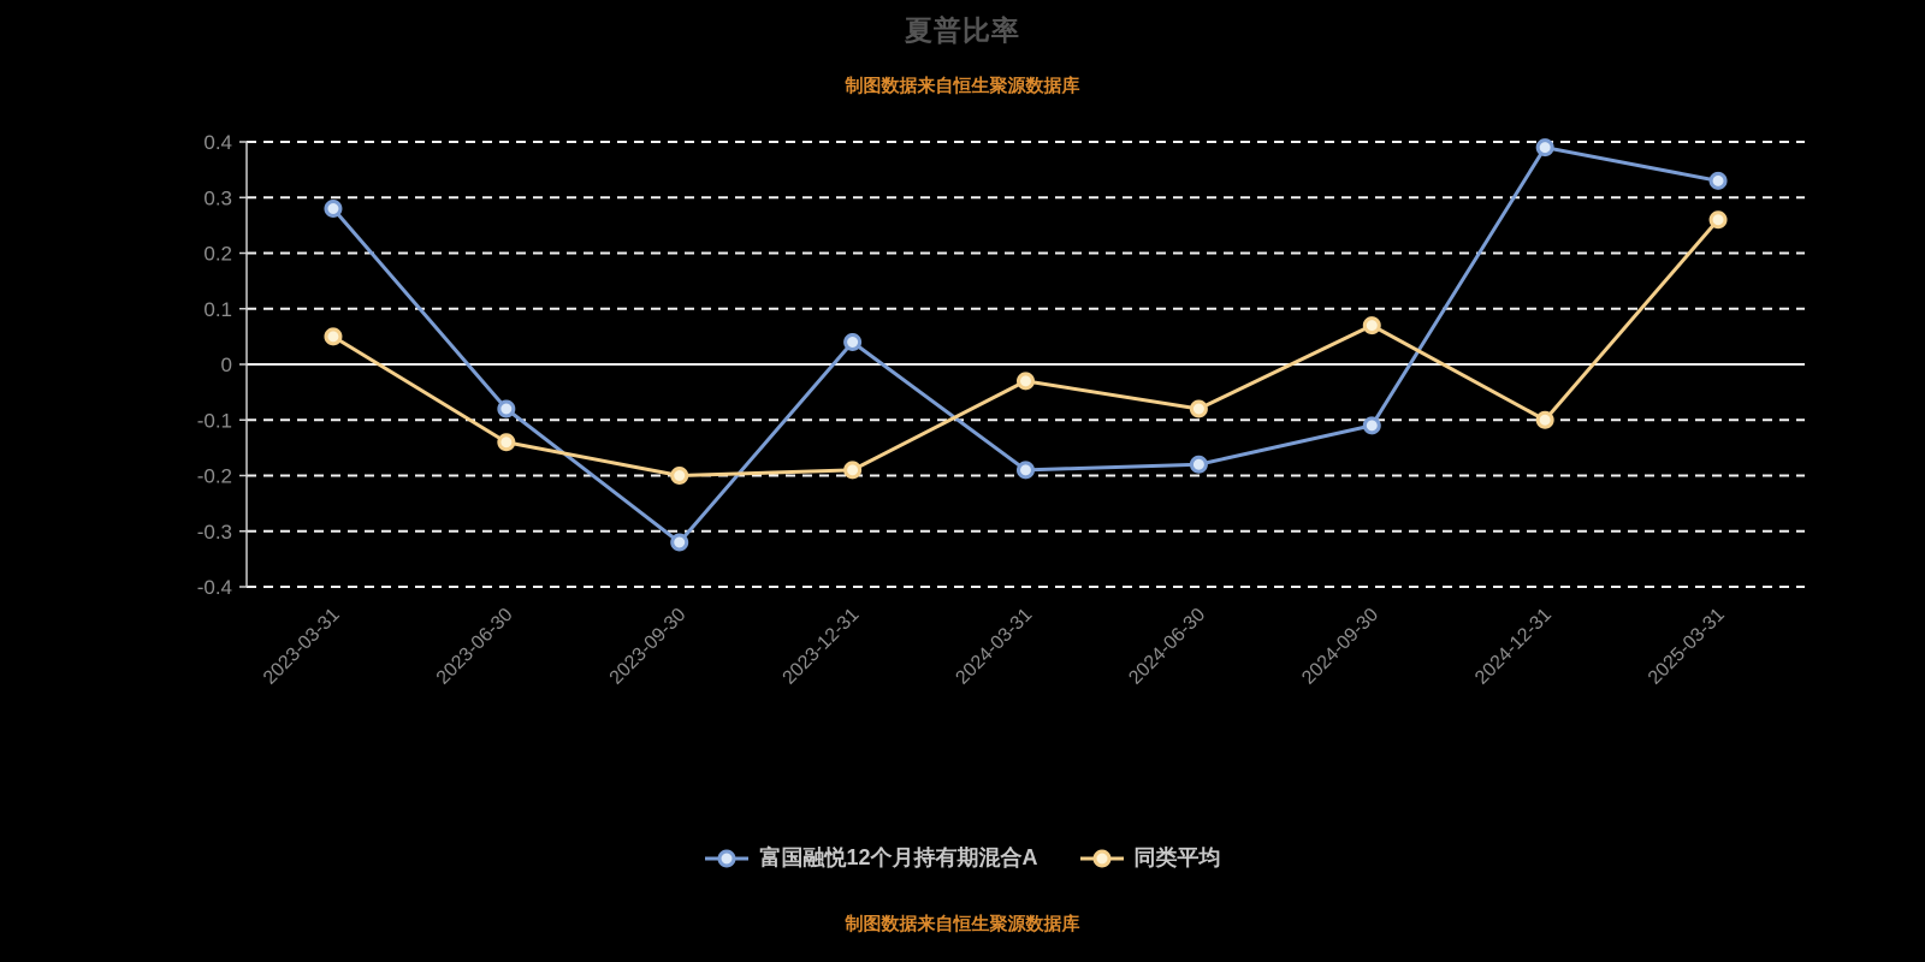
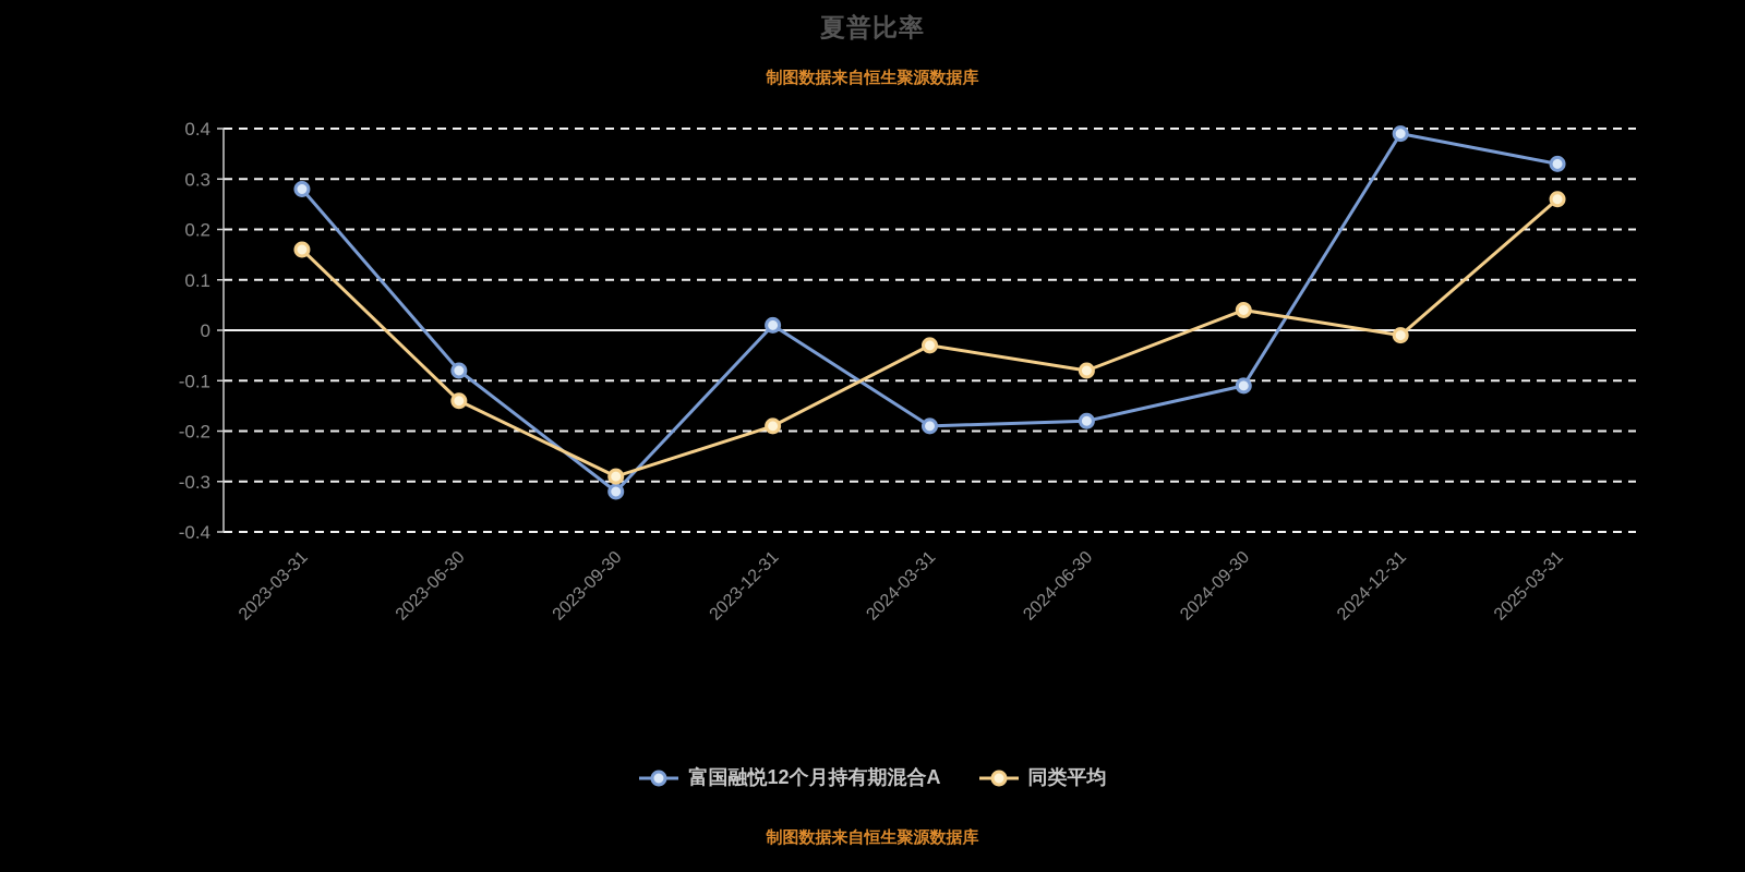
同类平均/2023-03-31: 0.05 -> 0.16
同类平均/2023-09-30: -0.20 -> -0.29
富国融悦12个月持有期混合A/2023-12-31: 0.04 -> 0.01
同类平均/2024-09-30: 0.07 -> 0.04
同类平均/2024-12-31: -0.10 -> -0.01
